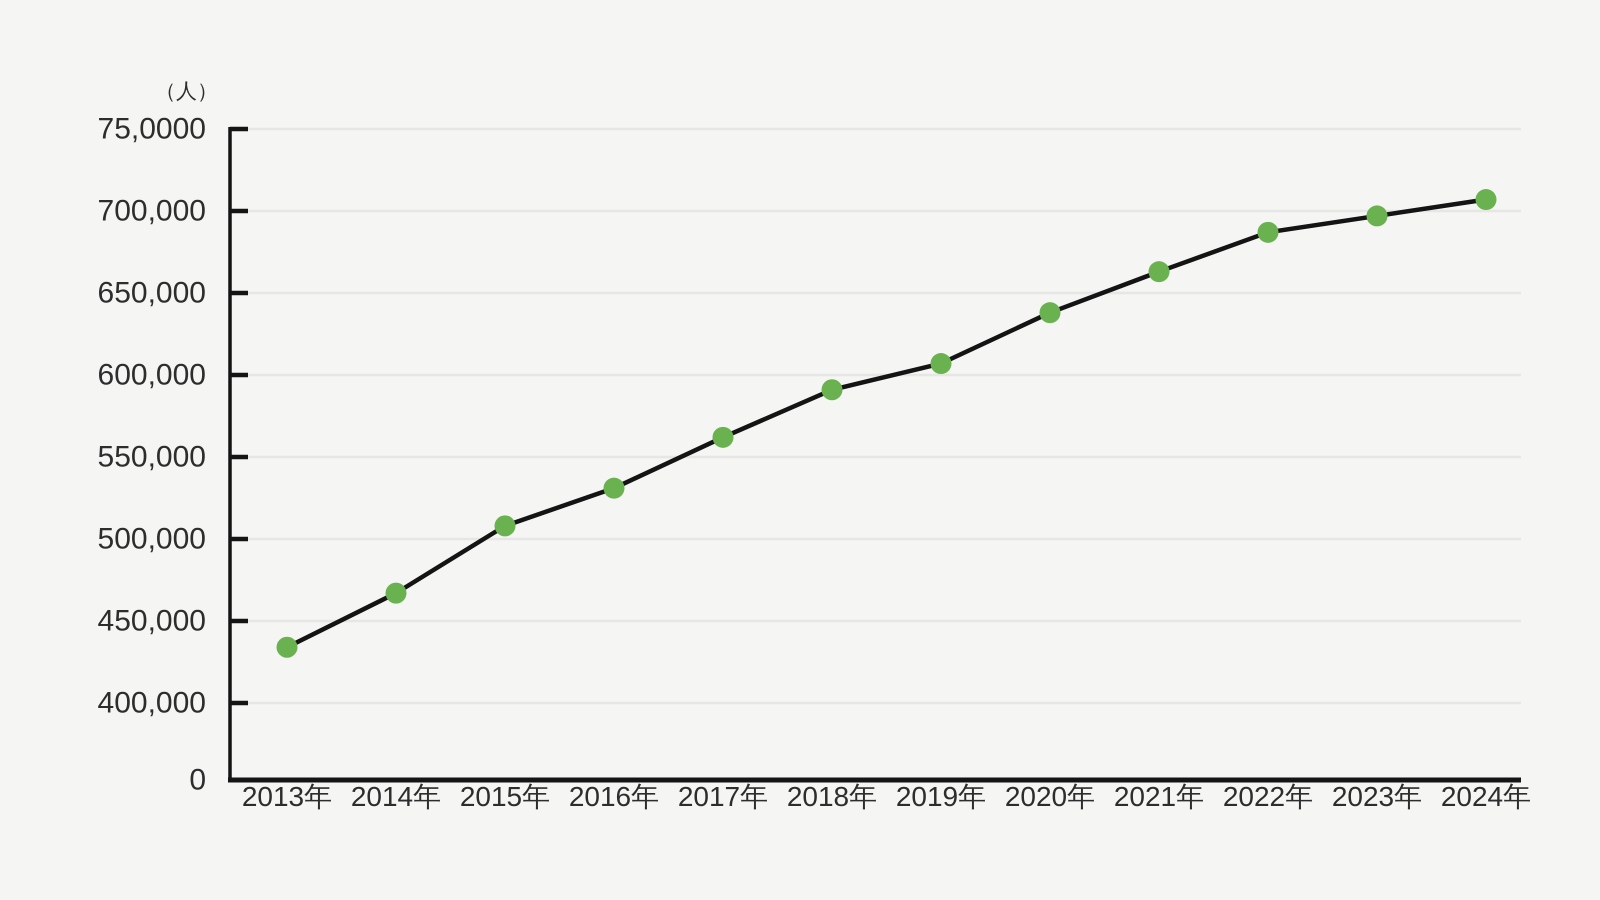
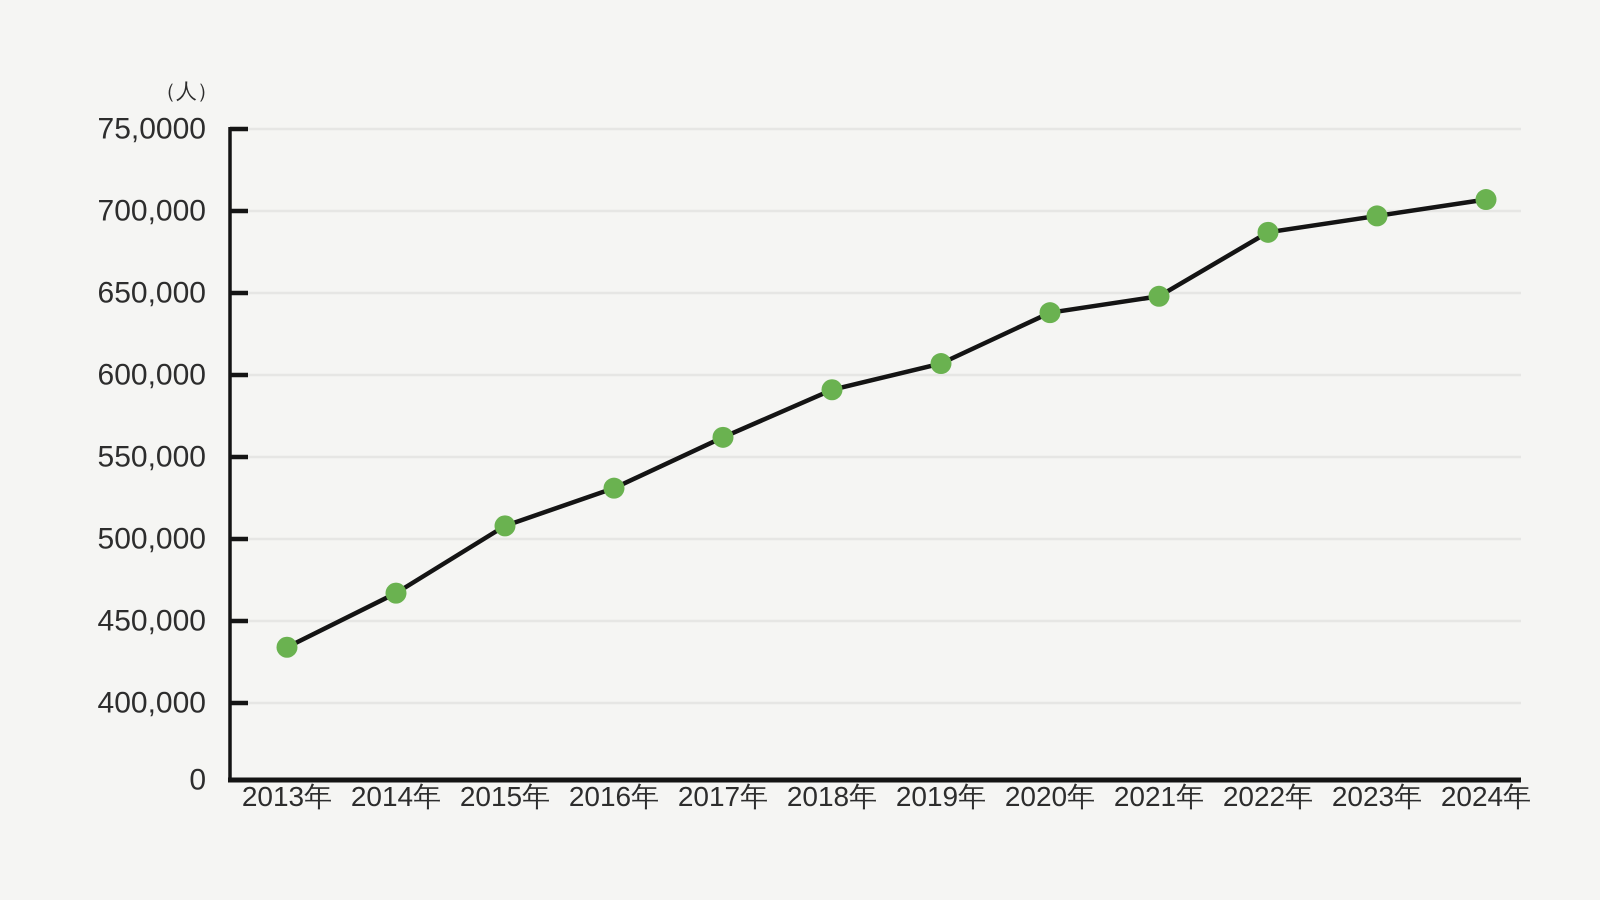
2021年: 663000 -> 648000
